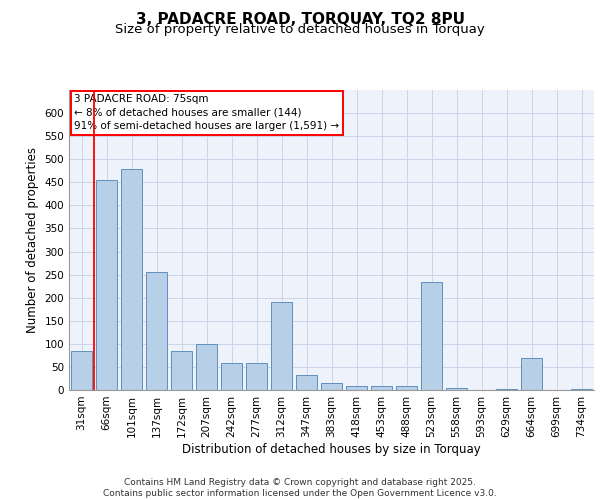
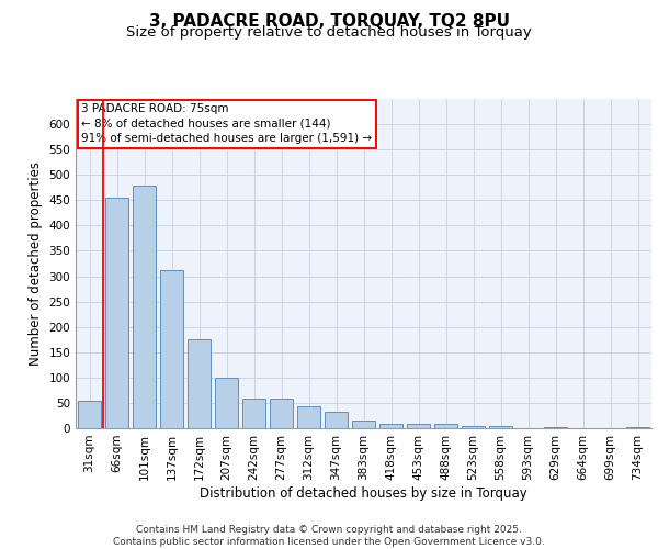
31sqm: 85 -> 55
137sqm: 255 -> 312
172sqm: 85 -> 175
312sqm: 190 -> 43
523sqm: 235 -> 5
664sqm: 70 -> 1
